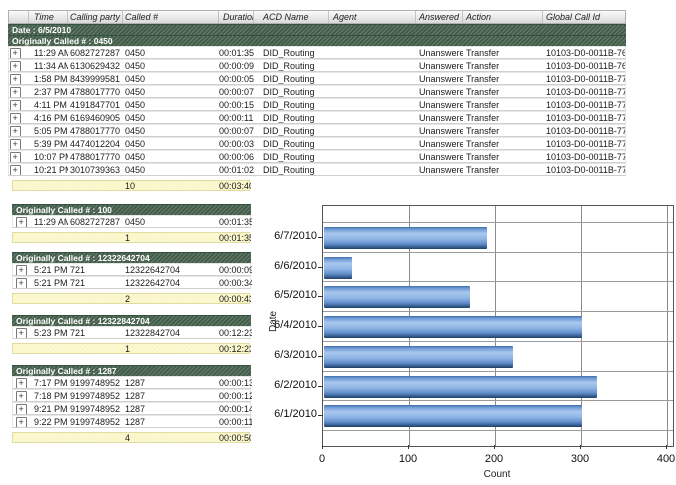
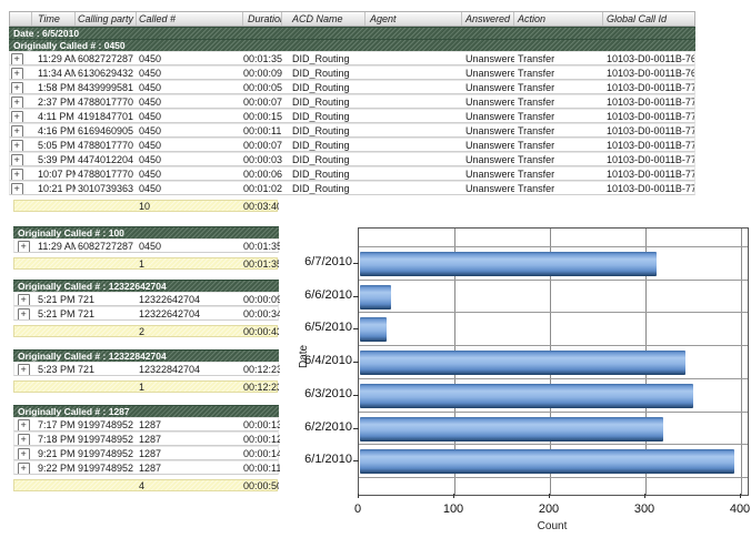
6/7/2010: 190 -> 310
6/5/2010: 170 -> 30
6/4/2010: 300 -> 340
6/3/2010: 220 -> 350
6/1/2010: 300 -> 390
